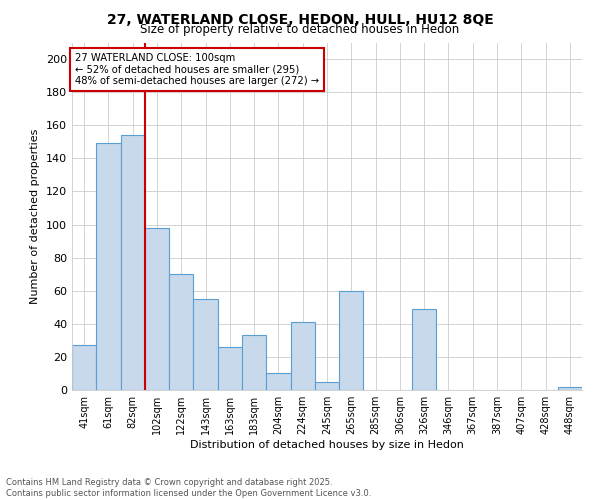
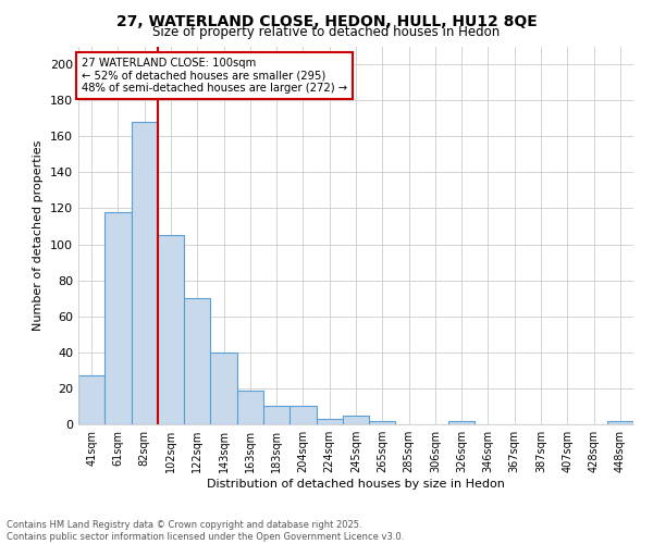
61sqm: 149 -> 118
82sqm: 154 -> 168
102sqm: 98 -> 105
143sqm: 55 -> 40
163sqm: 26 -> 19
183sqm: 33 -> 10
224sqm: 41 -> 3
265sqm: 60 -> 2
326sqm: 49 -> 2
